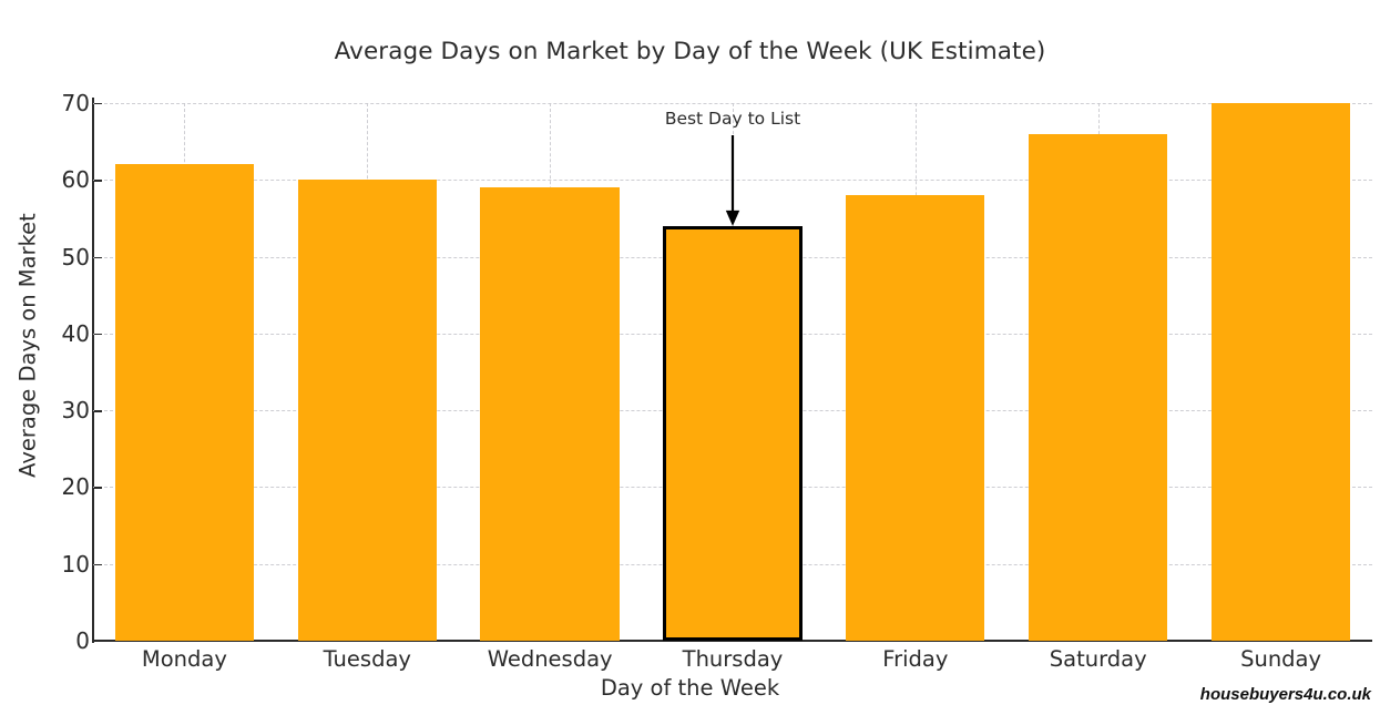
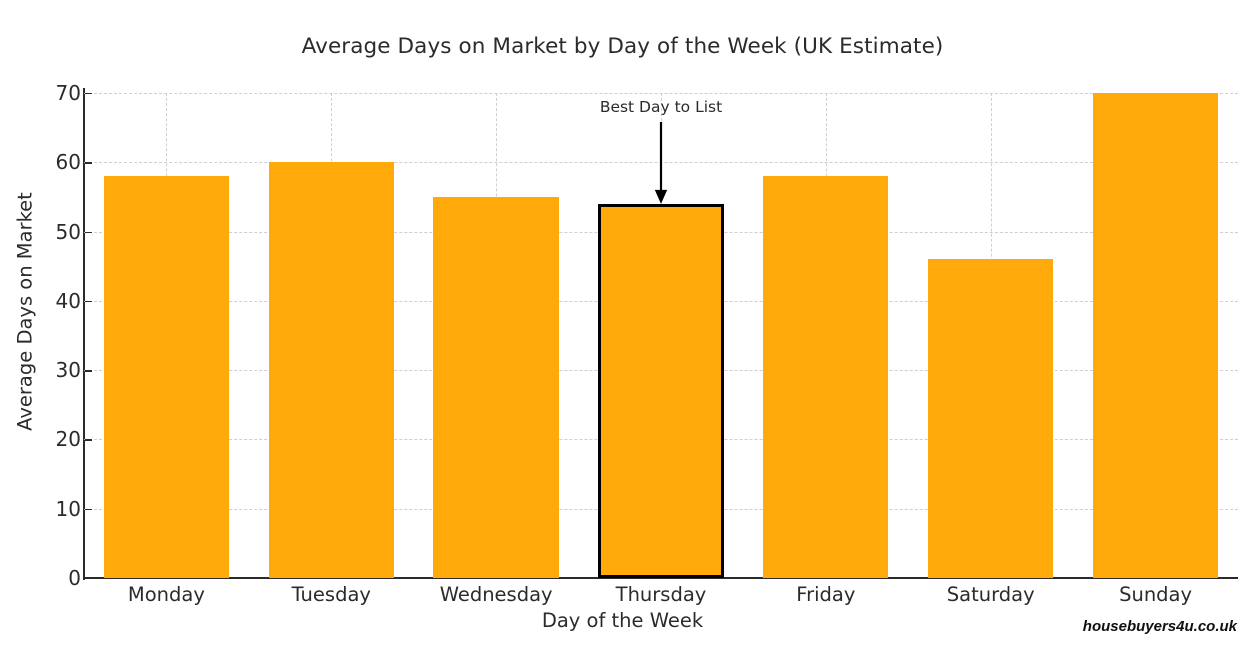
Monday: 62 -> 58
Wednesday: 59 -> 55
Saturday: 66 -> 46
